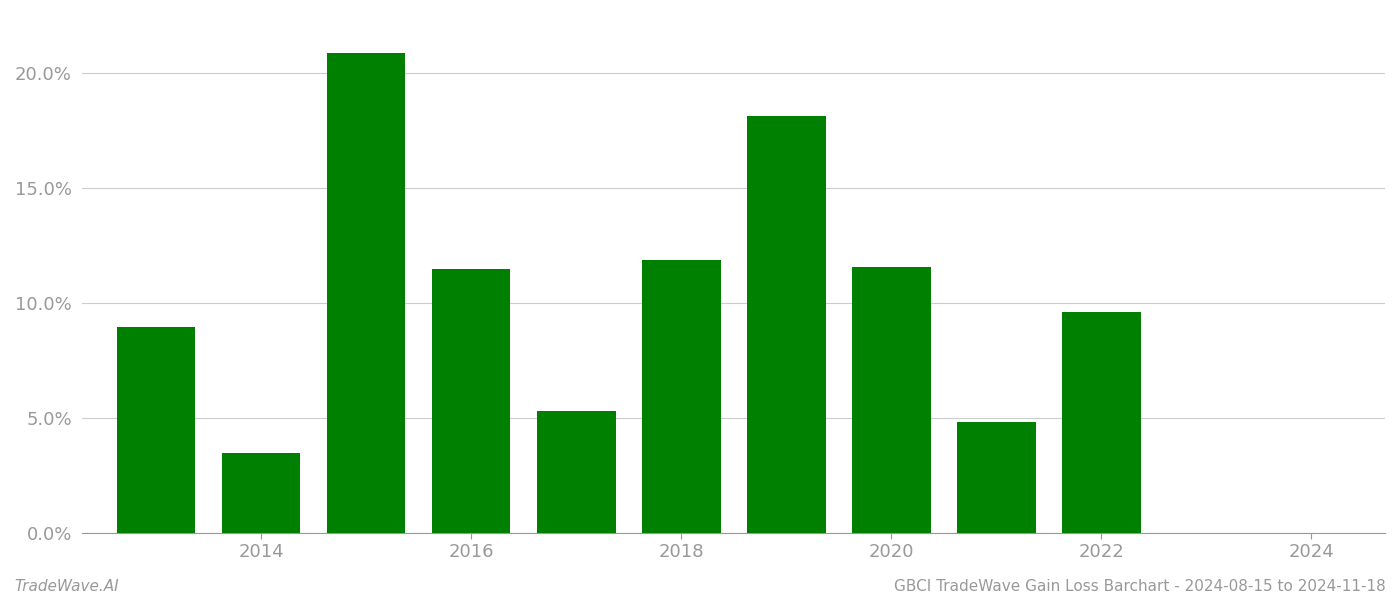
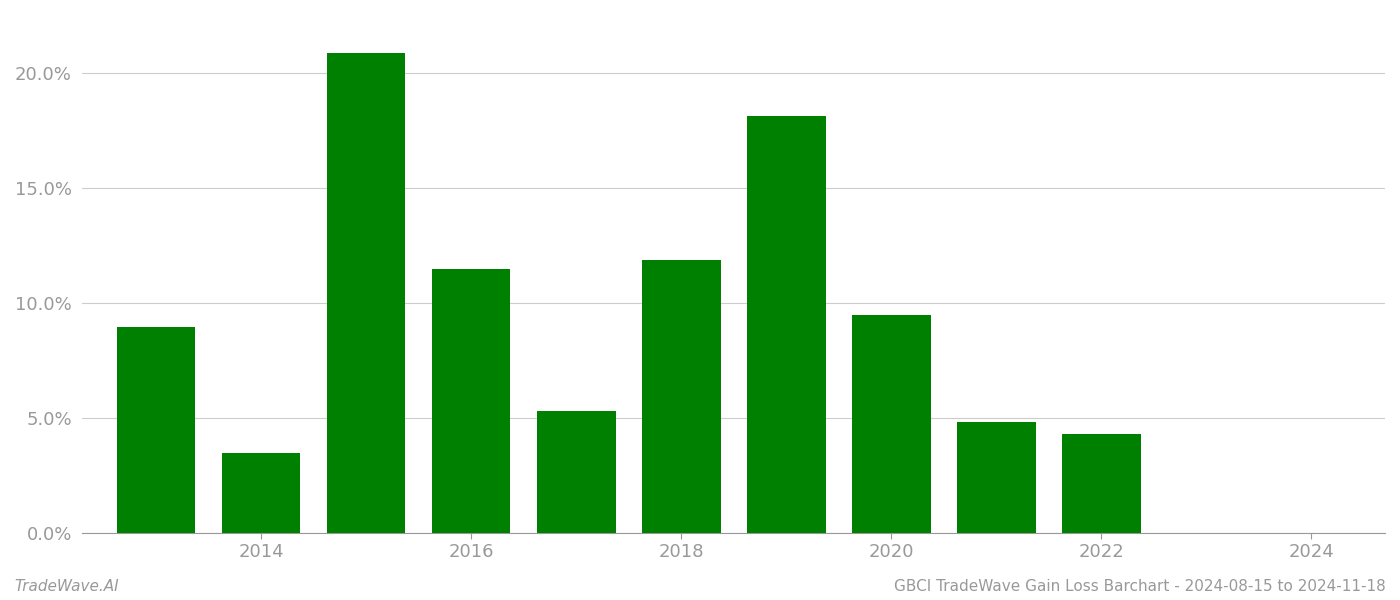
2020: 11.55% -> 9.45%
2022: 9.60% -> 4.30%
